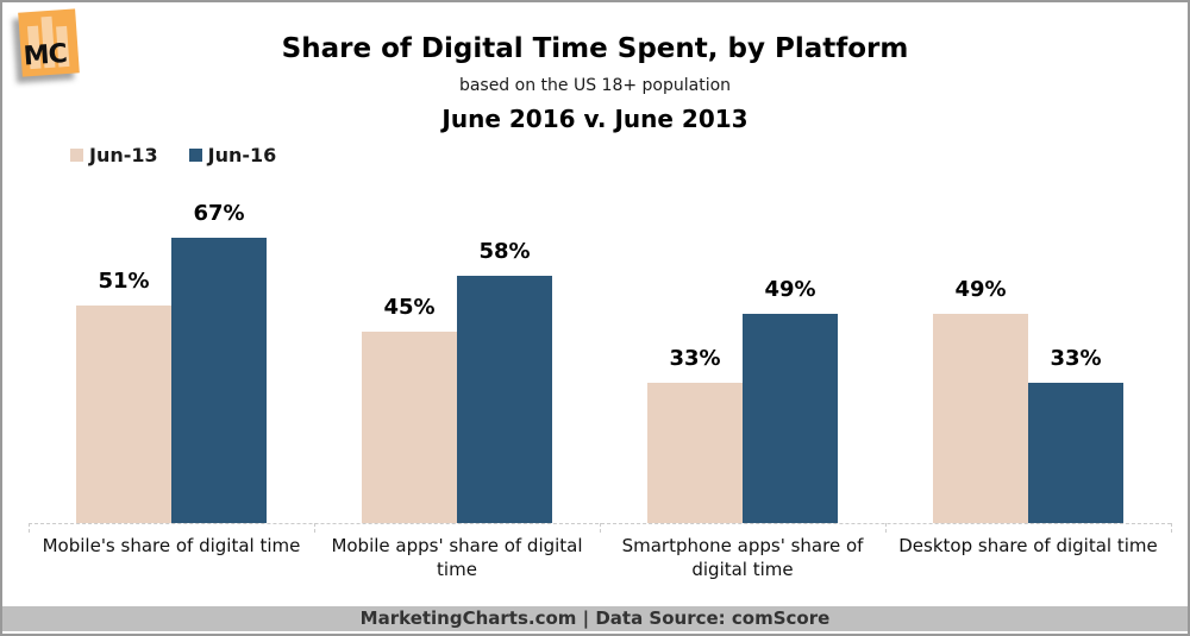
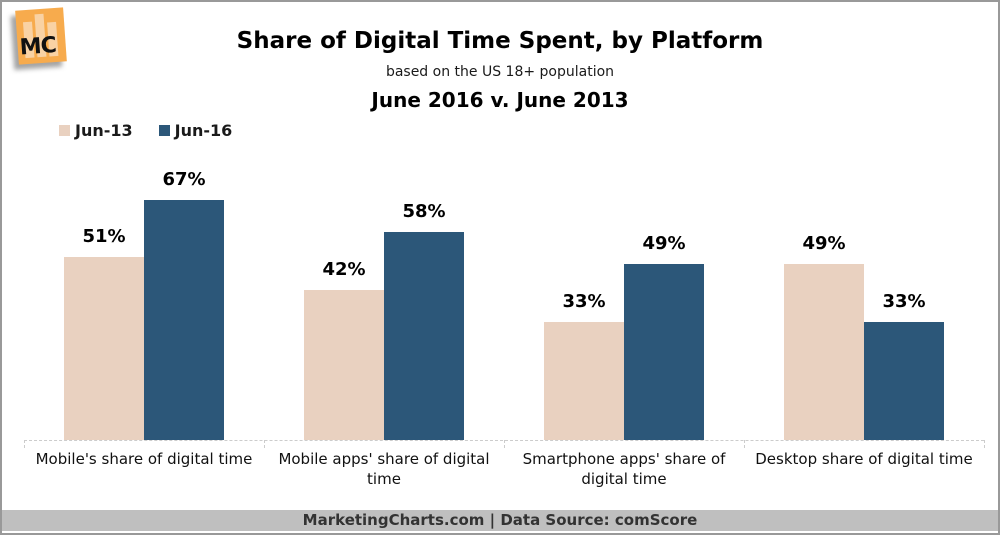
Jun-13/Mobile apps' share of digital time: 45% -> 42%
